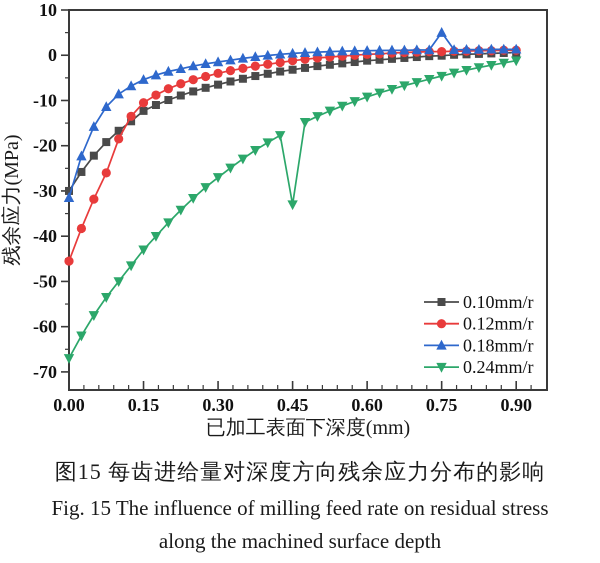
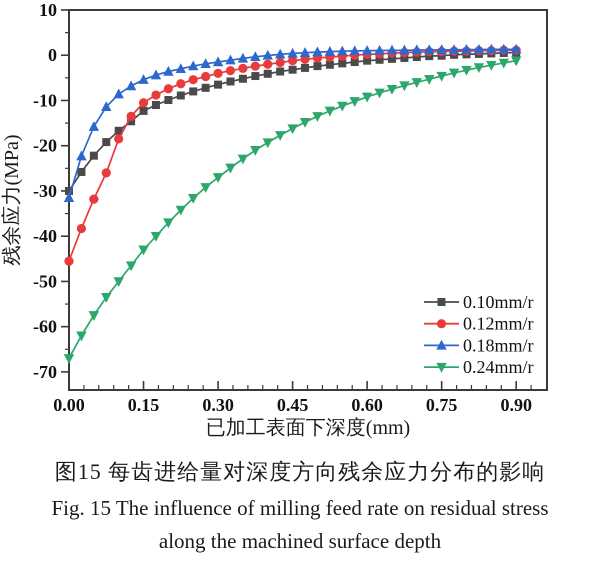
0.24mm/r/0.45: -33 -> -16
0.18mm/r/0.75: 5 -> 1
